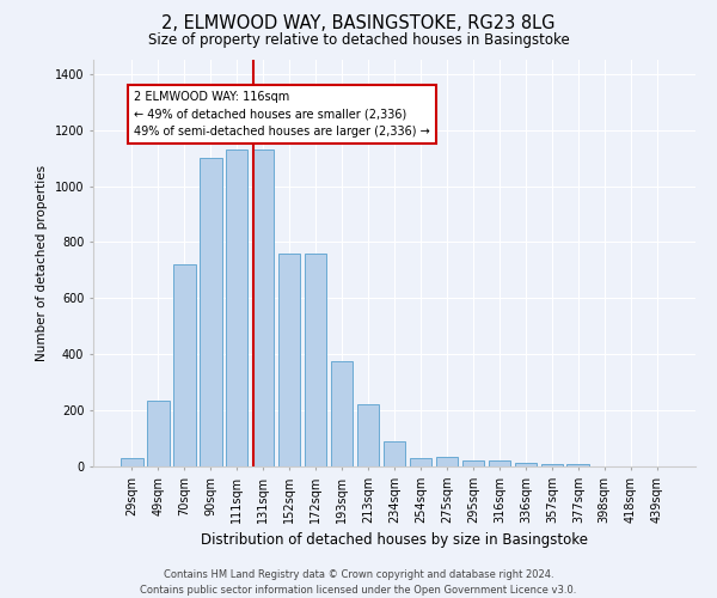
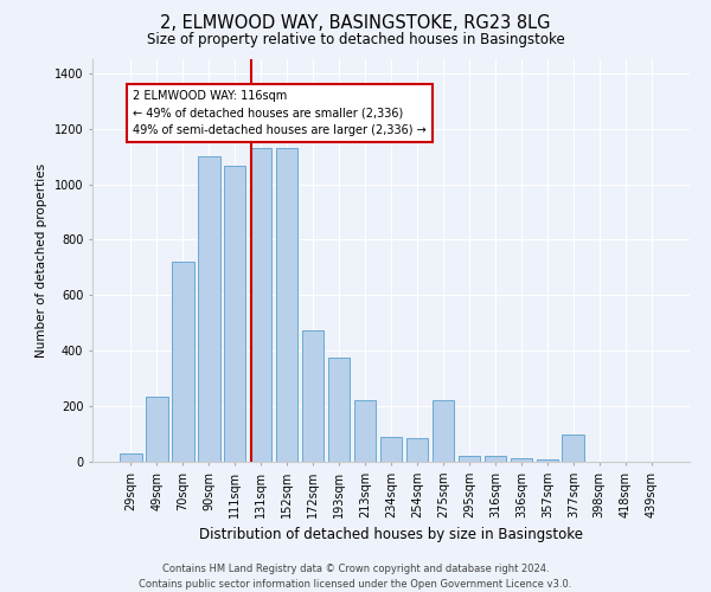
111sqm: 1130 -> 1065
152sqm: 760 -> 1130
172sqm: 760 -> 475
254sqm: 28 -> 85
275sqm: 35 -> 220
377sqm: 8 -> 100
